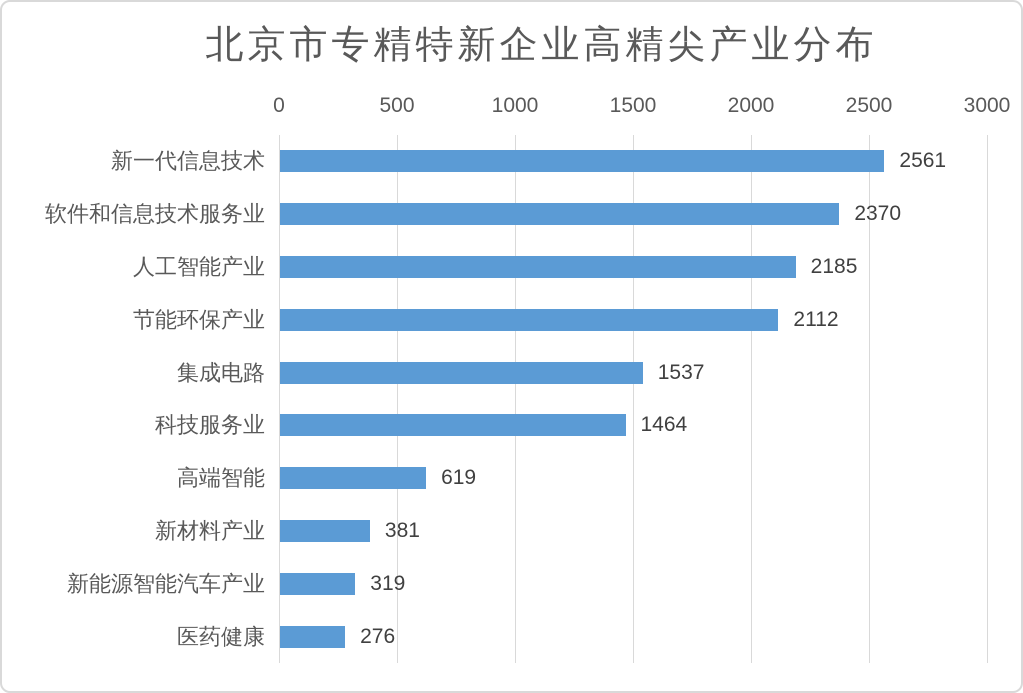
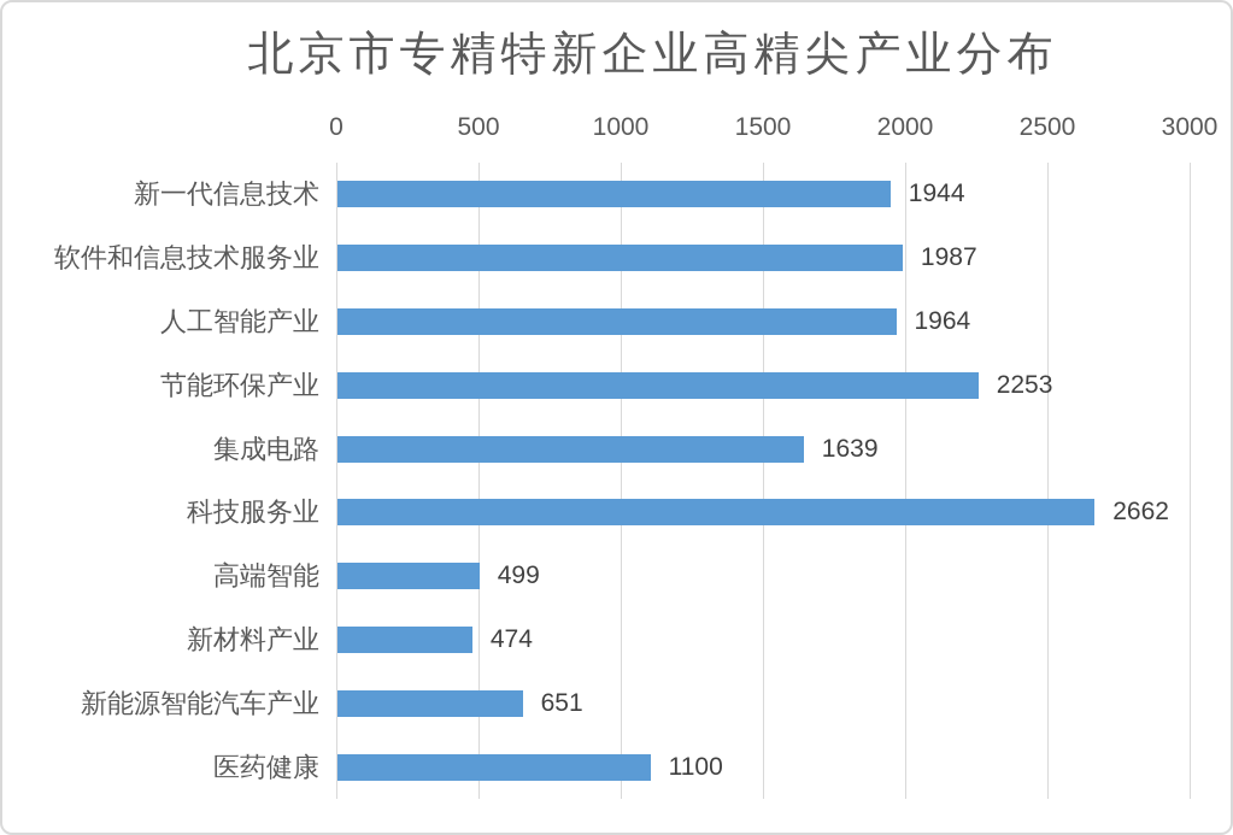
新一代信息技术: 2561 -> 1944
软件和信息技术服务业: 2370 -> 1987
人工智能产业: 2185 -> 1964
节能环保产业: 2112 -> 2253
集成电路: 1537 -> 1639
科技服务业: 1464 -> 2662
高端智能: 619 -> 499
新材料产业: 381 -> 474
新能源智能汽车产业: 319 -> 651
医药健康: 276 -> 1100
